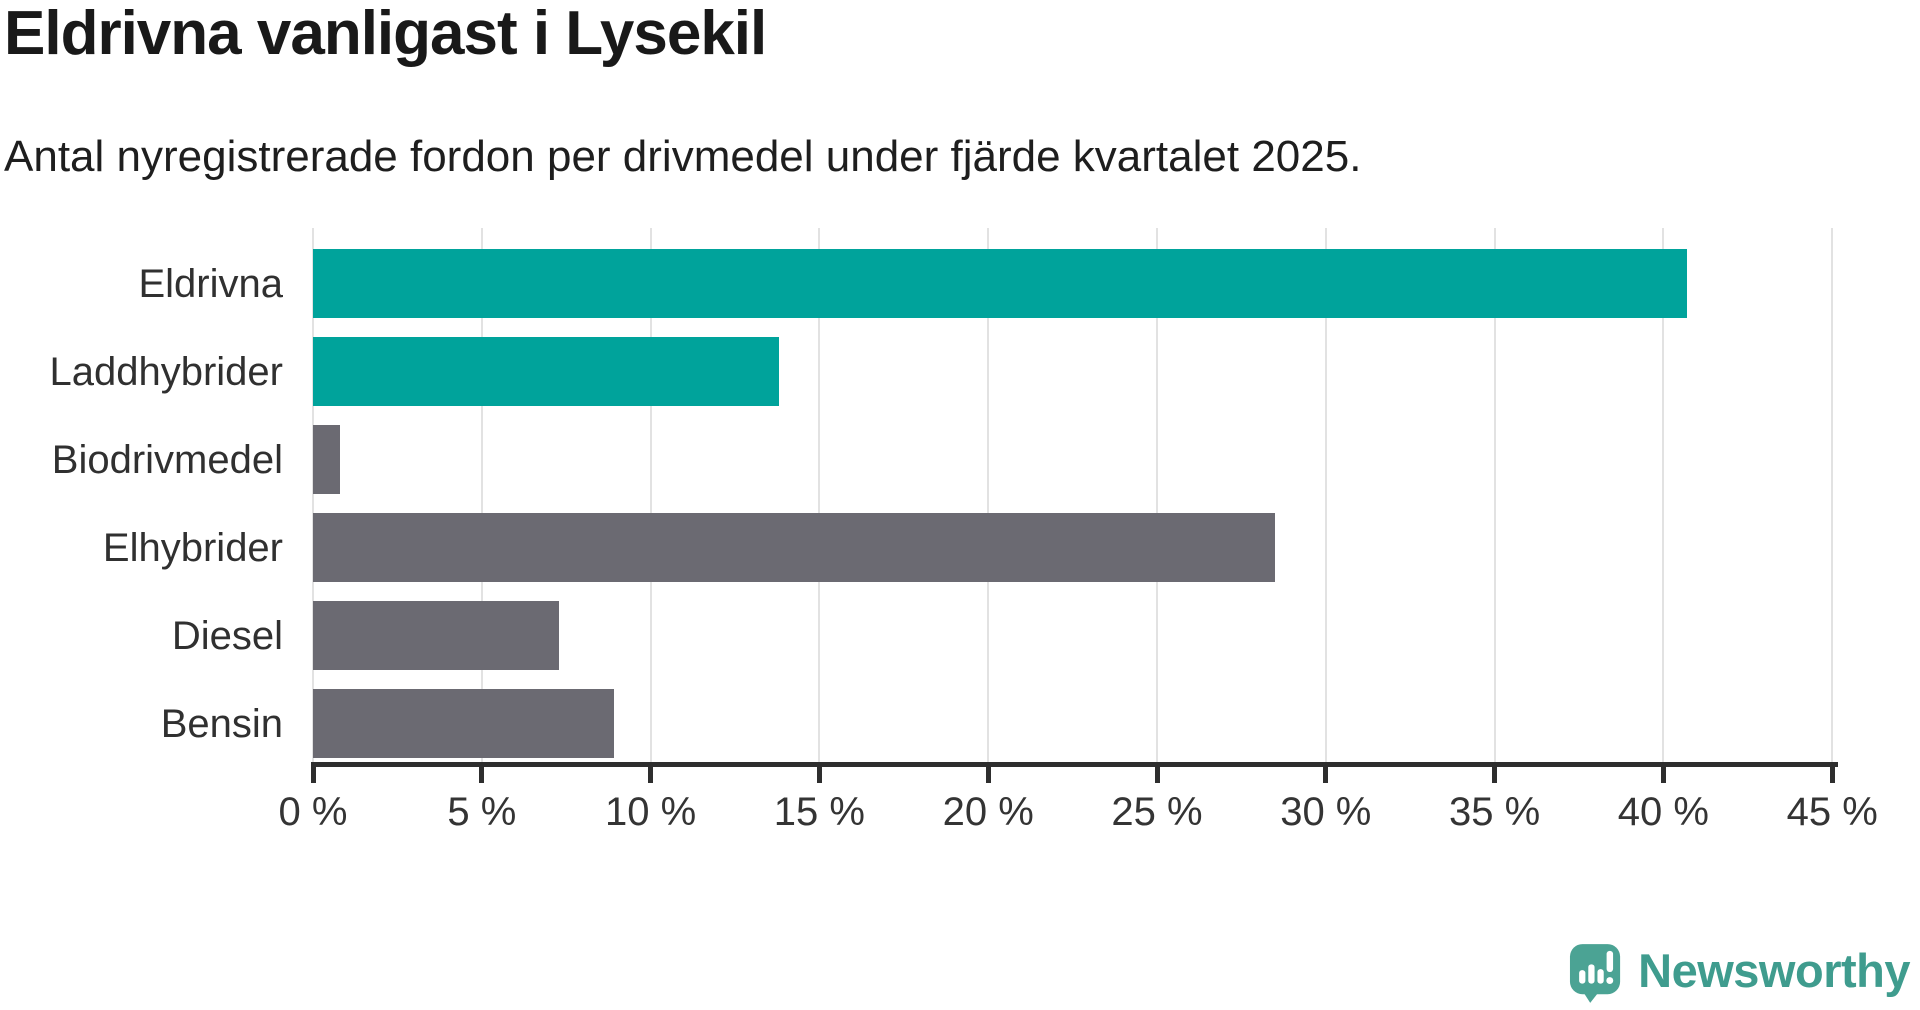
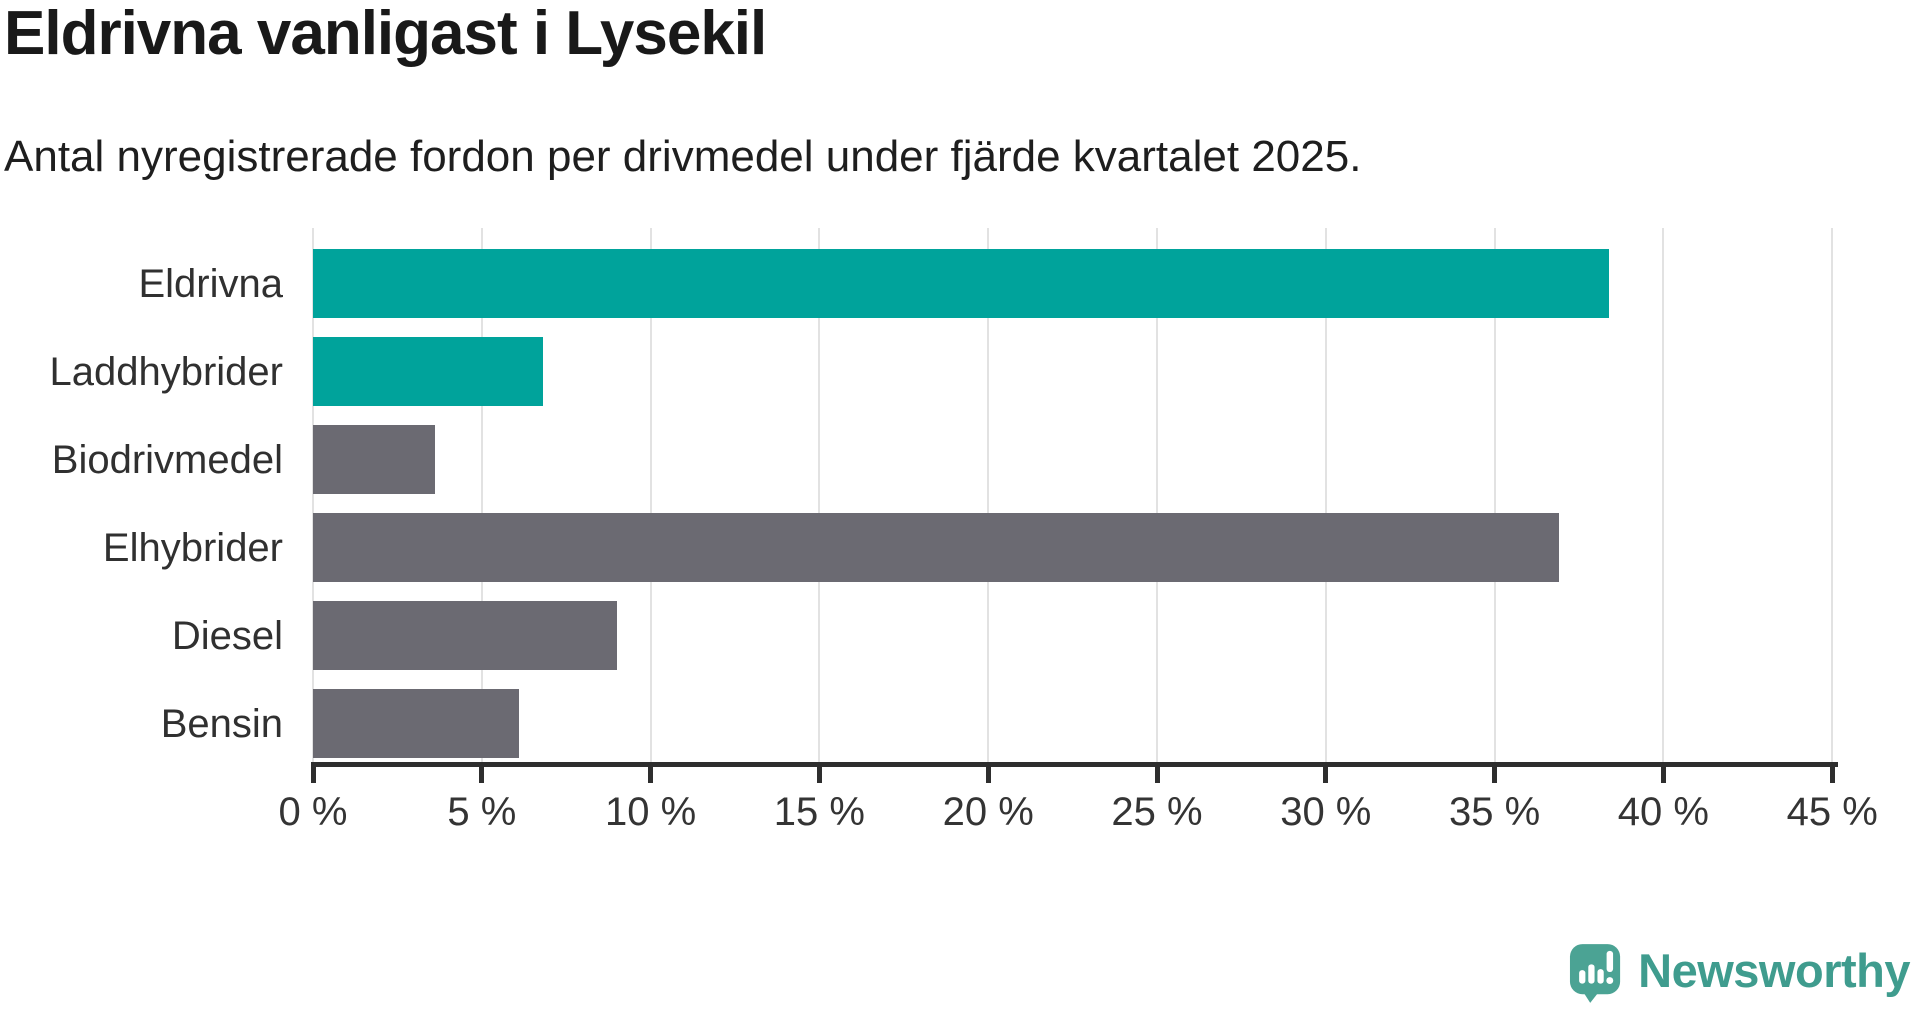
Eldrivna: 40.7% -> 38.4%
Laddhybrider: 13.8% -> 6.8%
Biodrivmedel: 0.8% -> 3.6%
Elhybrider: 28.5% -> 36.9%
Diesel: 7.3% -> 9.0%
Bensin: 8.9% -> 6.1%
